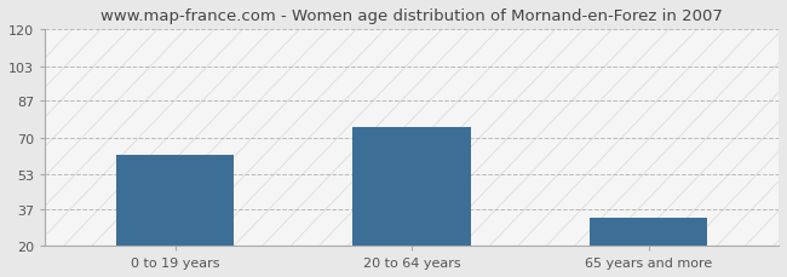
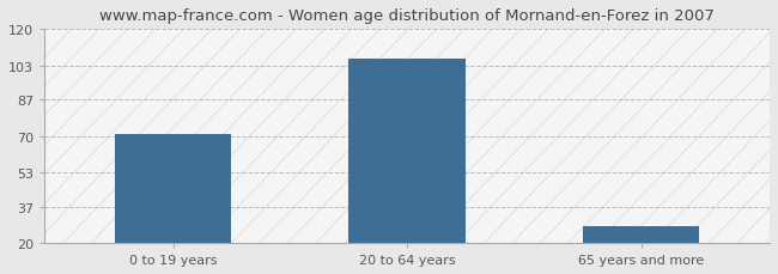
0 to 19 years: 62 -> 71
20 to 64 years: 75 -> 106
65 years and more: 33 -> 28
